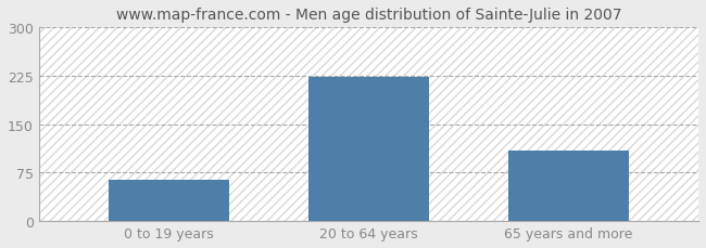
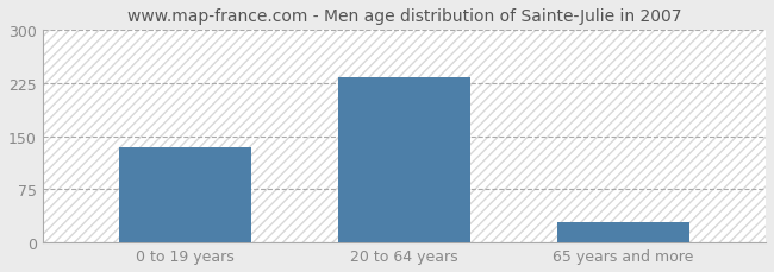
0 to 19 years: 64 -> 135
20 to 64 years: 224 -> 233
65 years and more: 110 -> 28
